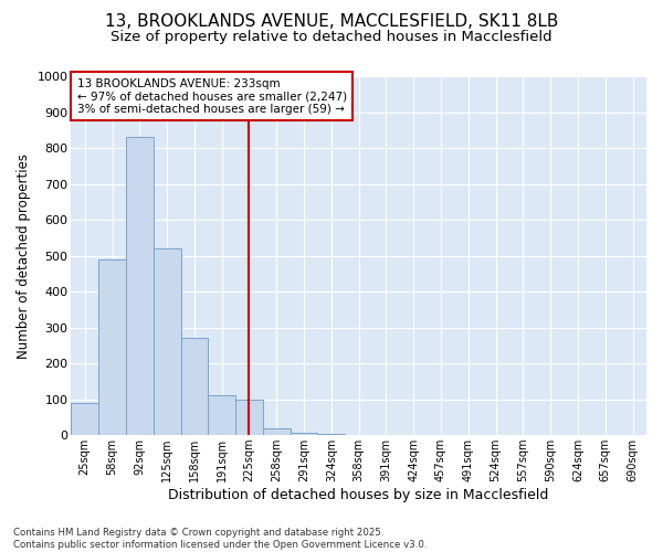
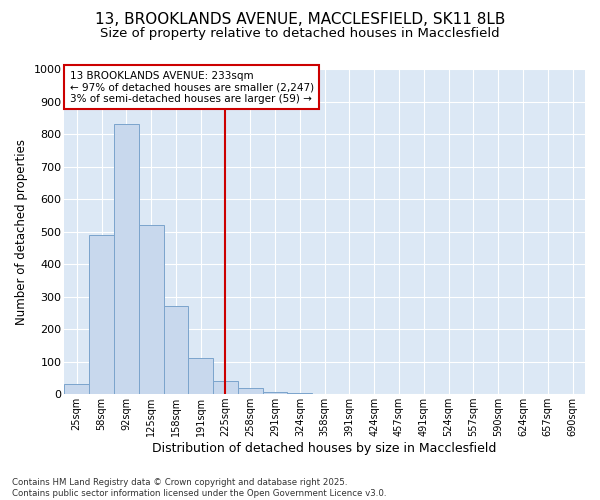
25sqm: 90 -> 32
225sqm: 100 -> 40
